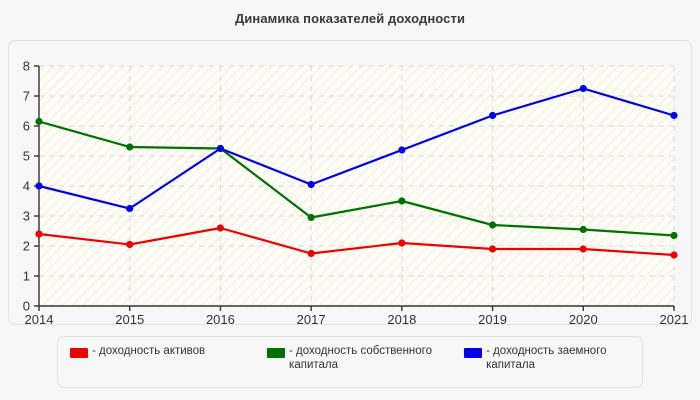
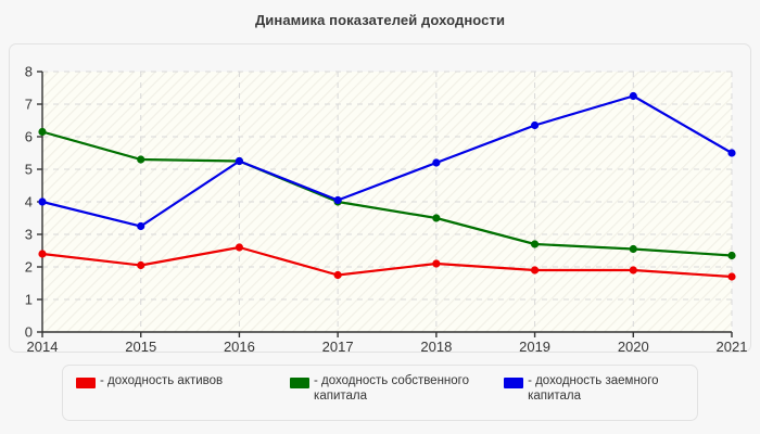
- доходность собственного капитала/2017: 3.0 -> 4.0
- доходность заемного капитала/2021: 6.3 -> 5.5
